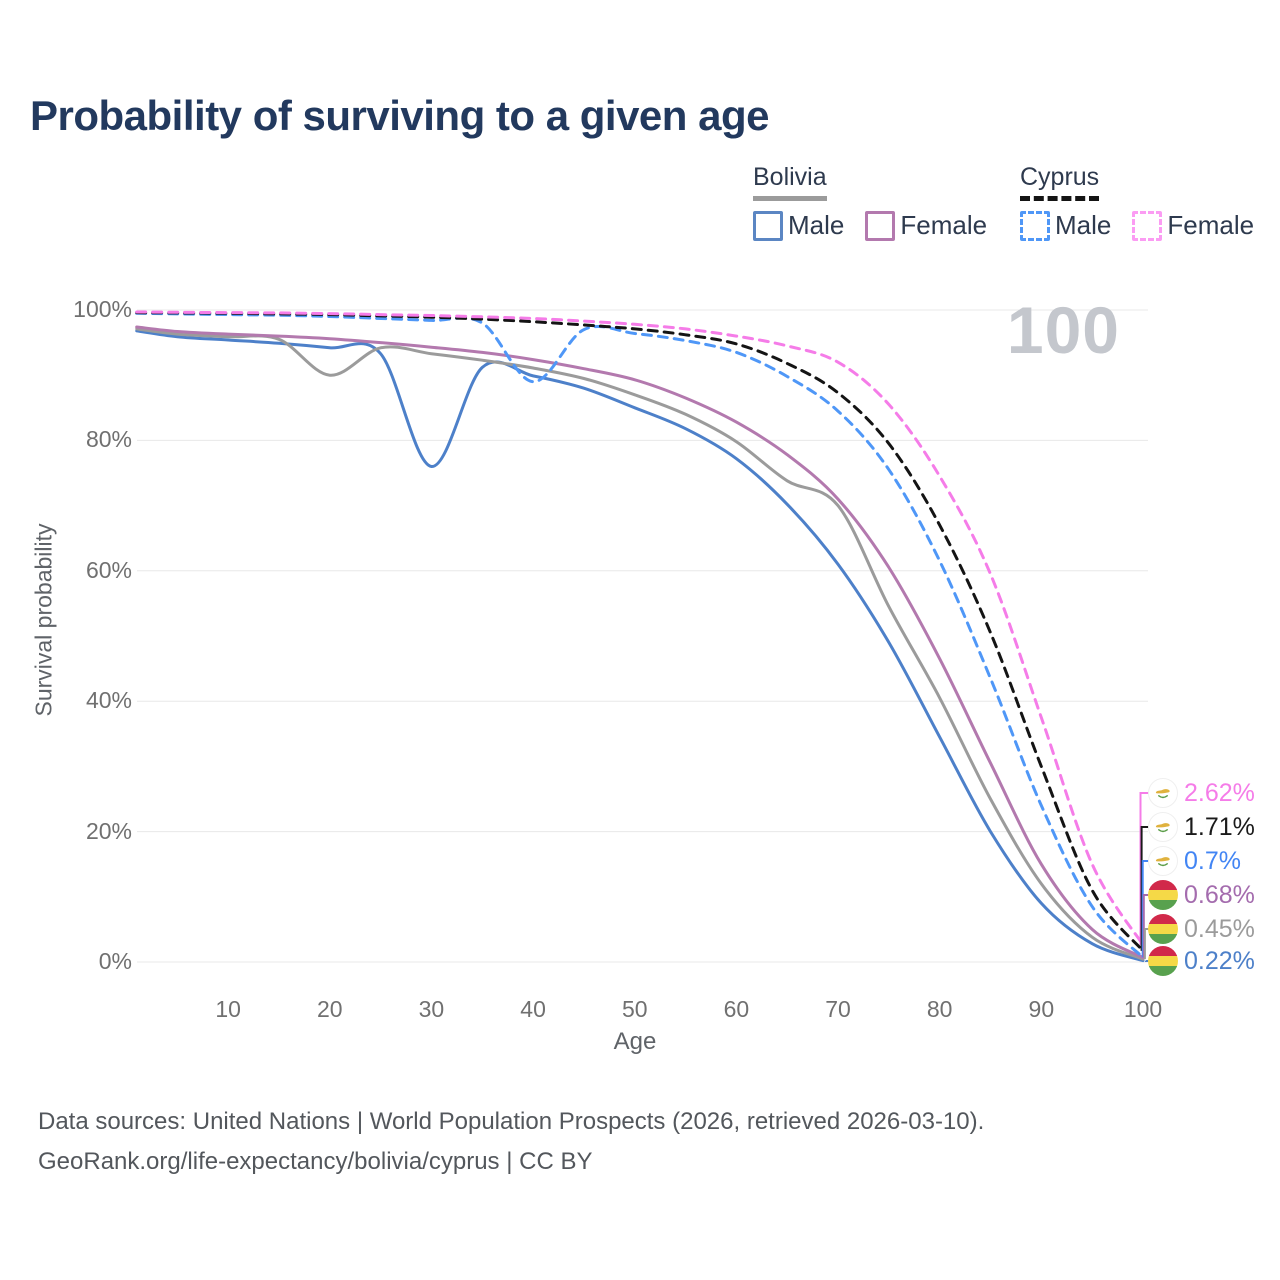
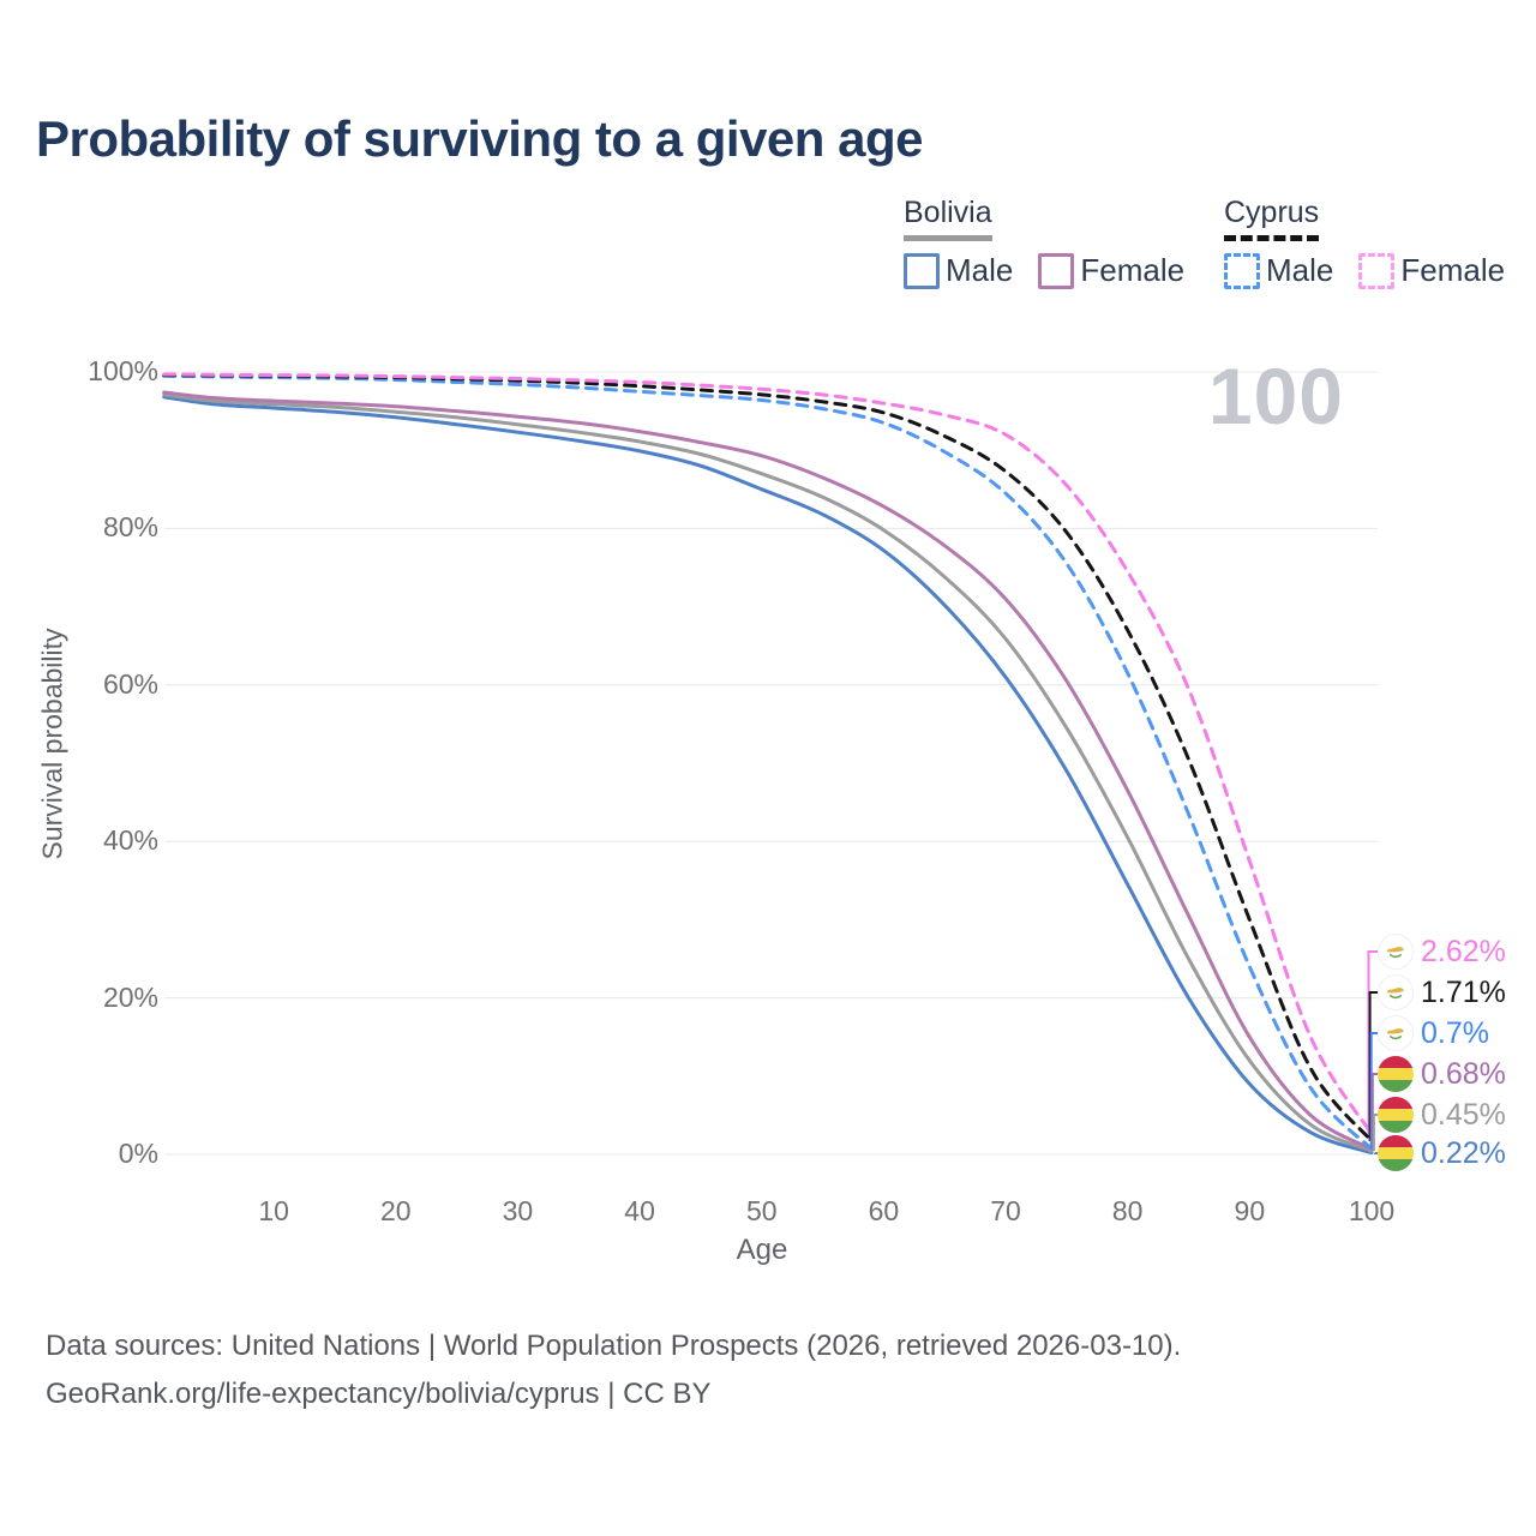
Bolivia/20: 90% -> 95%
Bolivia Male/30: 76% -> 92%
Cyprus Male/40: 89% -> 98%
Bolivia/70: 70% -> 66%
